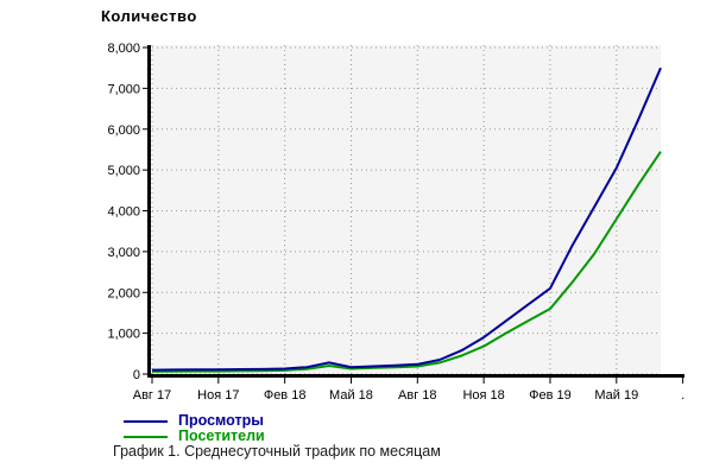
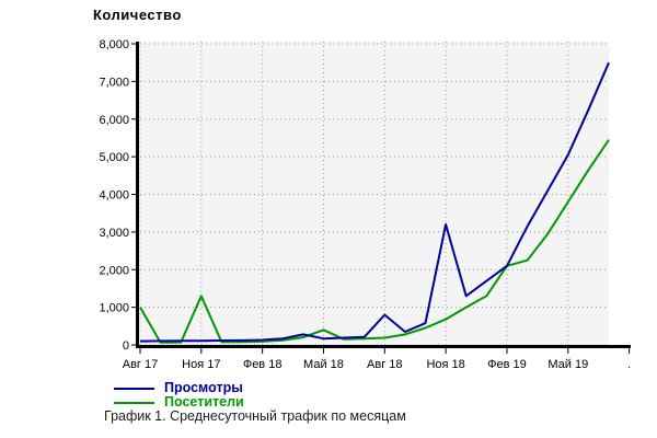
Посетители/Авг 17: 100 -> 1000
Посетители/Ноя 17: 100 -> 1300
Посетители/Май 18: 100 -> 400
Просмотры/Авг 18: 200 -> 800
Просмотры/Ноя 18: 900 -> 3200
Посетители/Фев 19: 1600 -> 2100
